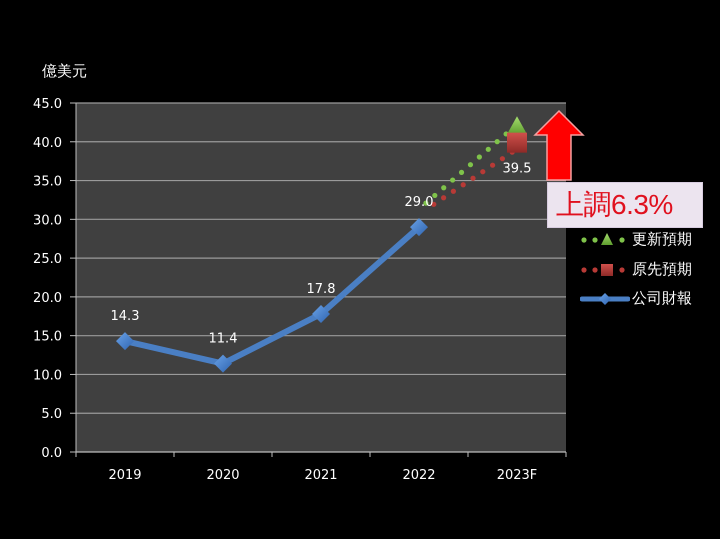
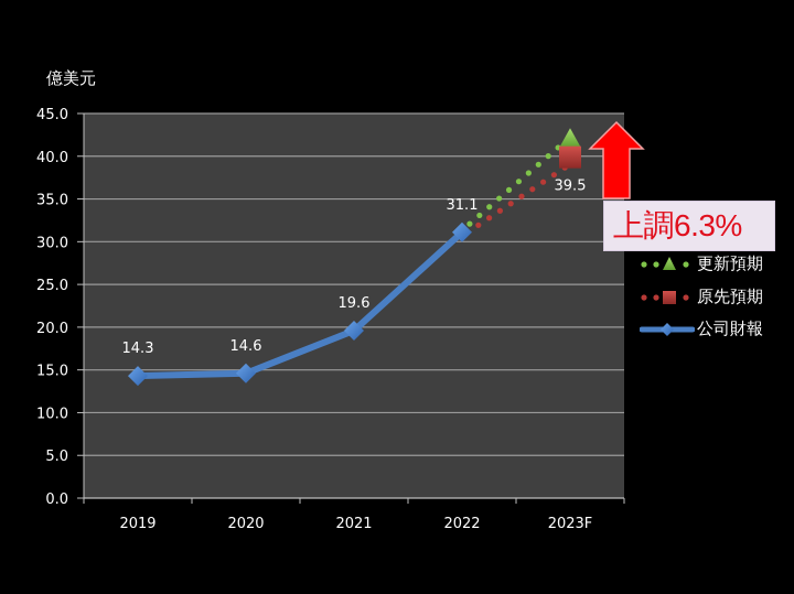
公司財報/2020: 11.4 -> 14.6
公司財報/2021: 17.8 -> 19.6
公司財報/2022: 29.0 -> 31.1
